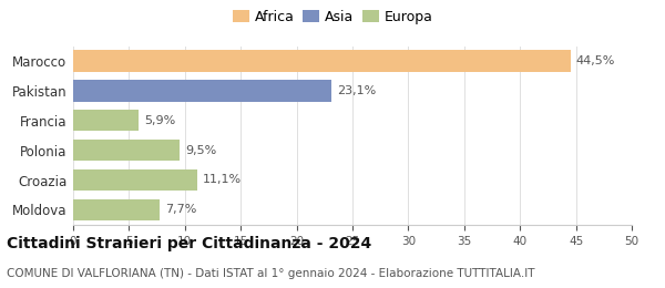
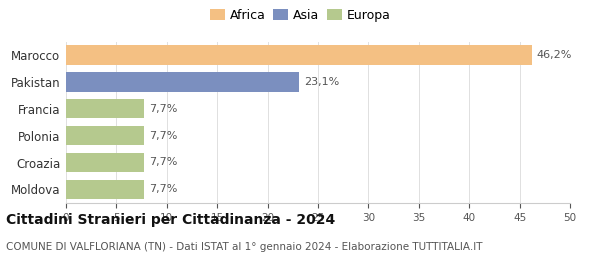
Marocco: 44,5% -> 46,2%
Francia: 5,9% -> 7,7%
Polonia: 9,5% -> 7,7%
Croazia: 11,1% -> 7,7%
